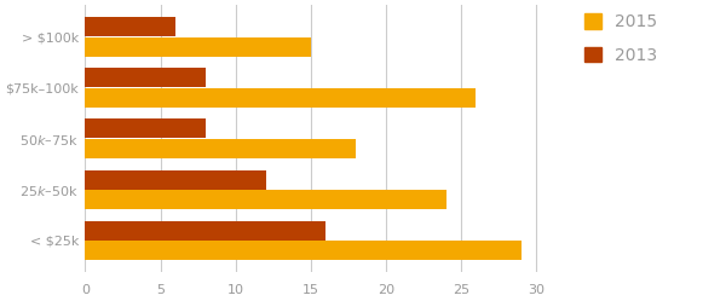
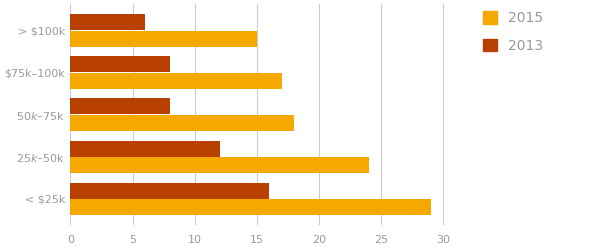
2015/$75k–100k: 26 -> 17
